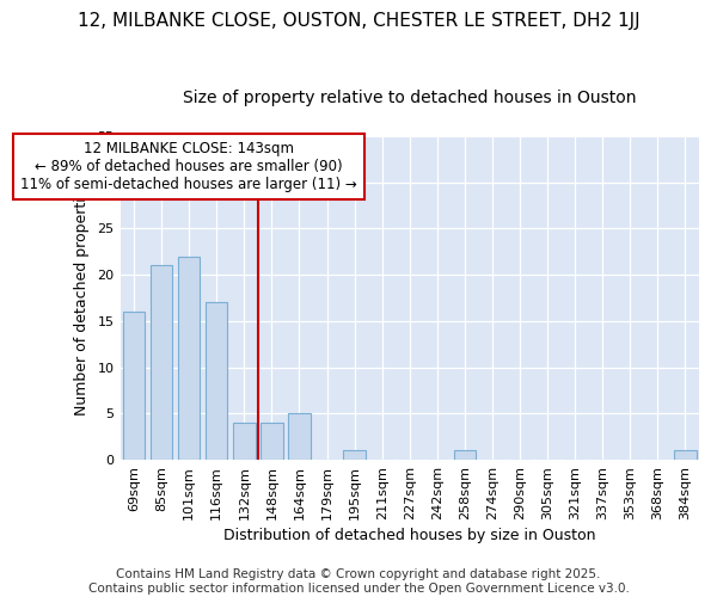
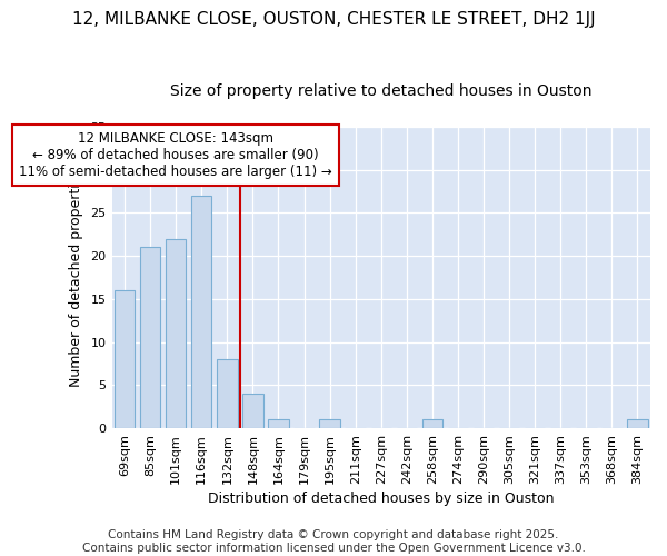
116sqm: 17 -> 27
132sqm: 4 -> 8
164sqm: 5 -> 1
